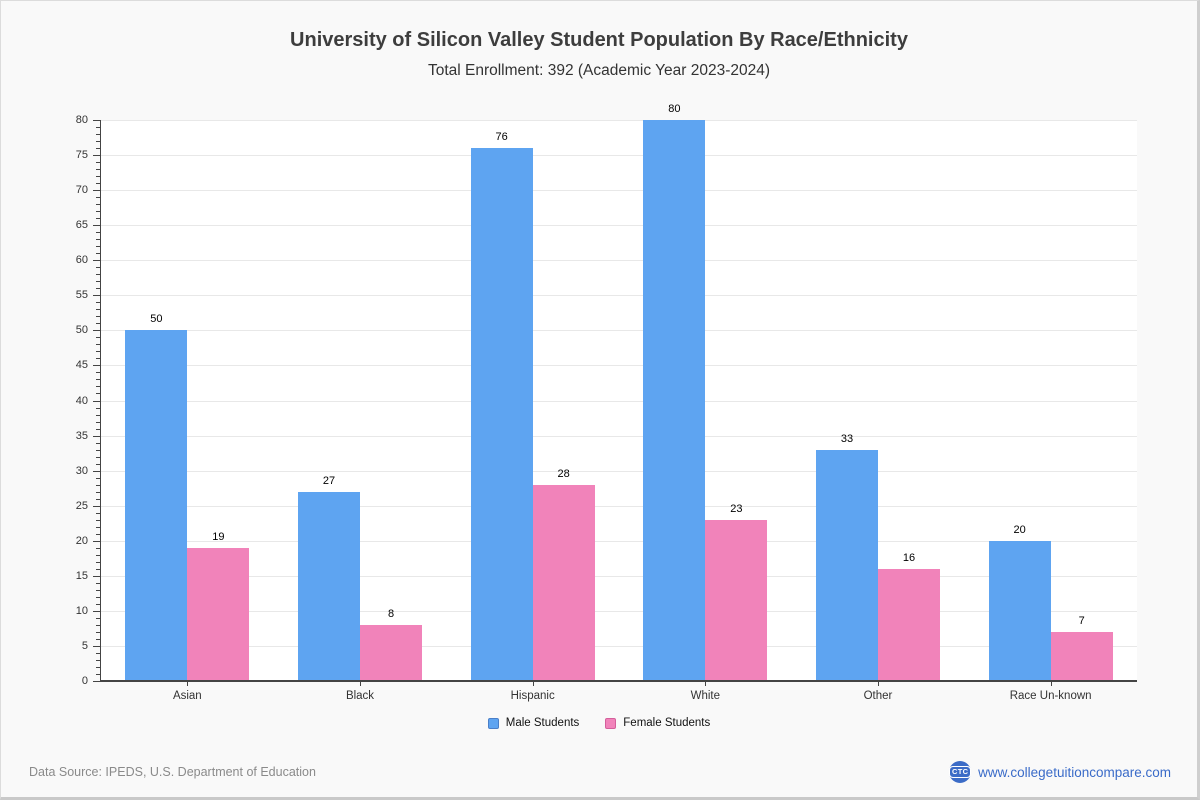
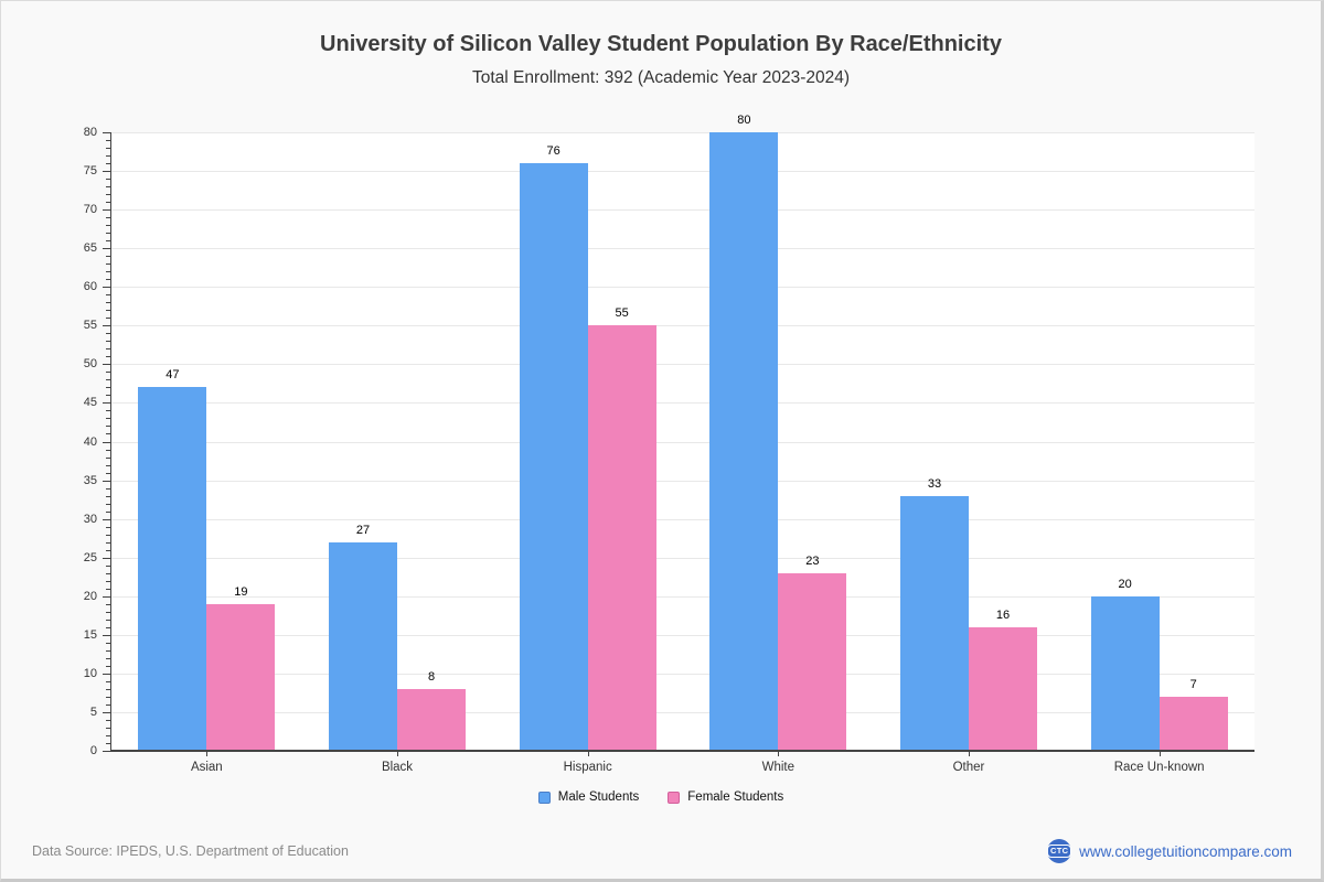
Male Students/Asian: 50 -> 47
Female Students/Hispanic: 28 -> 55
